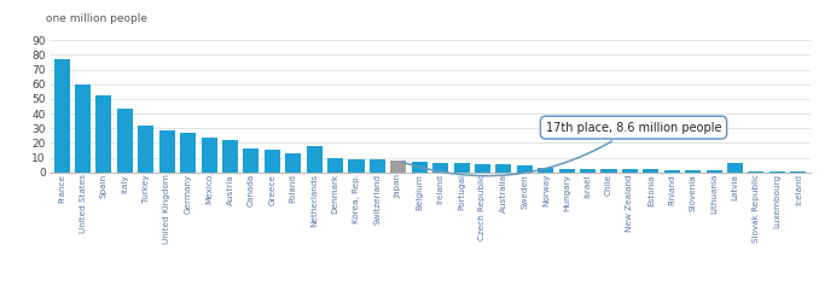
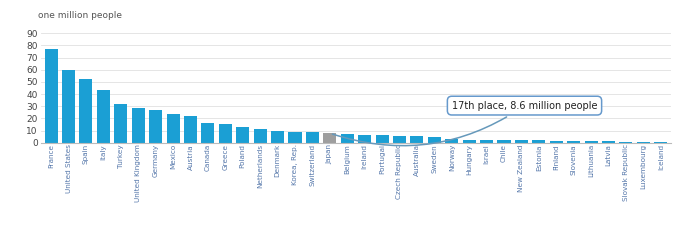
Netherlands: 18 -> 11
Latvia: 6 -> 1
